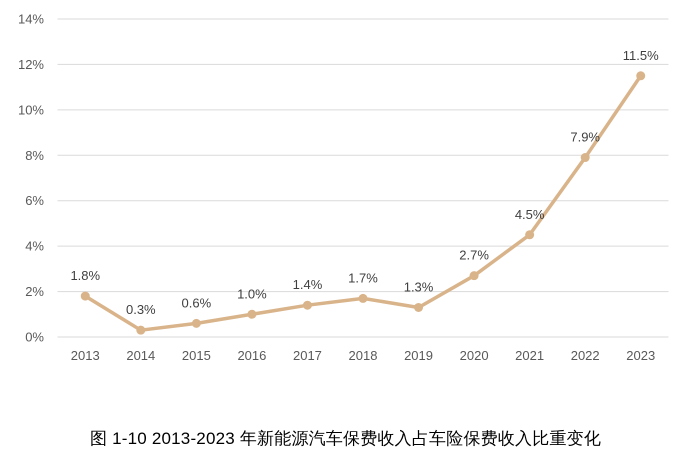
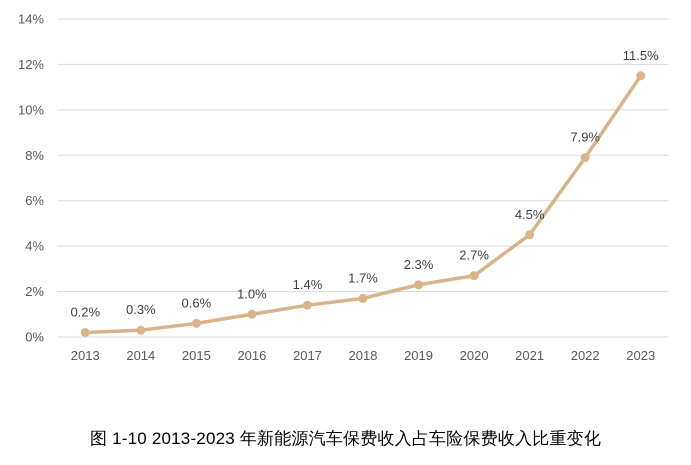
2013: 1.8% -> 0.2%
2019: 1.3% -> 2.3%
